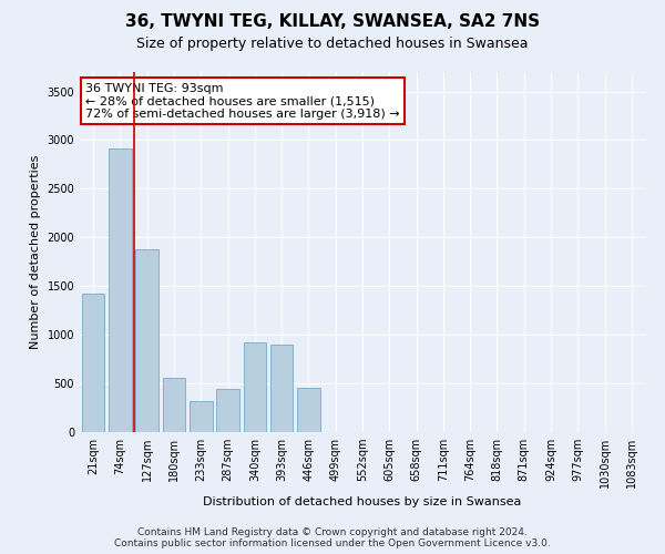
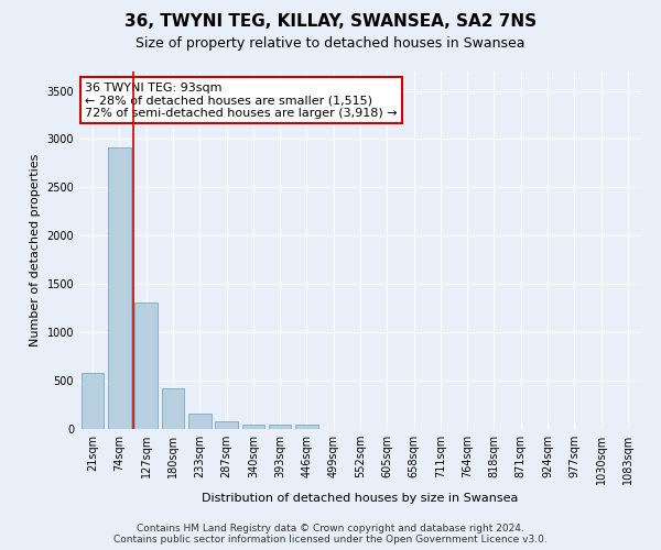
21sqm: 1420 -> 580
127sqm: 1880 -> 1310
180sqm: 560 -> 420
233sqm: 320 -> 160
287sqm: 440 -> 80
340sqm: 920 -> 50
393sqm: 900 -> 40
446sqm: 460 -> 40
